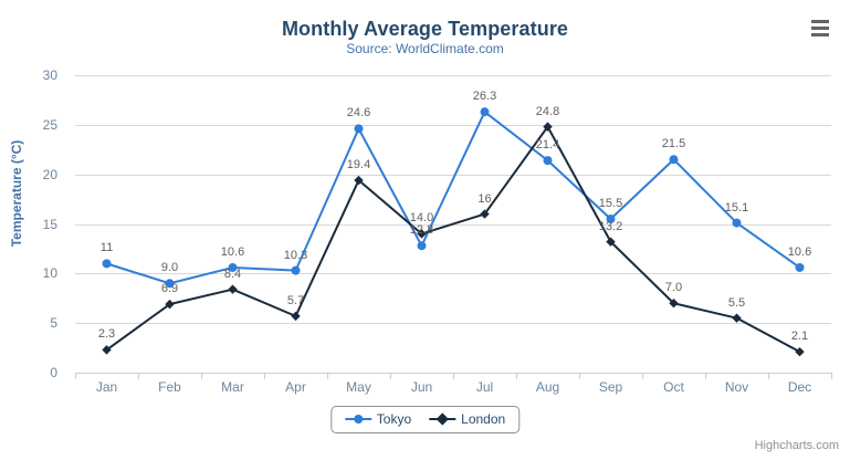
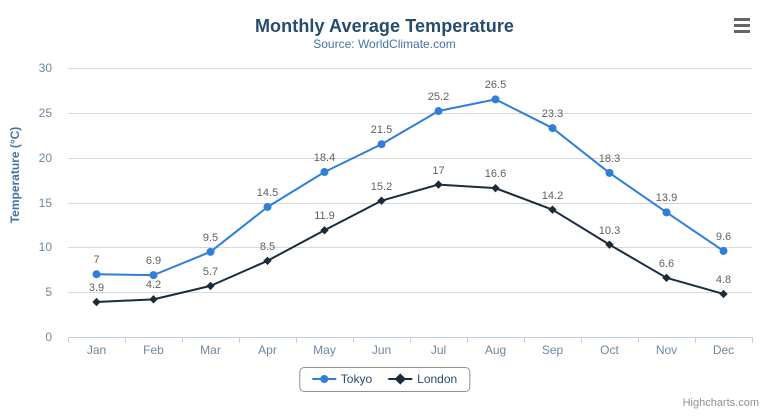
Tokyo/Jan: 11 -> 7
London/Jan: 2.3 -> 3.9
Tokyo/Feb: 9.0 -> 6.9
London/Feb: 6.9 -> 4.2
Tokyo/Mar: 10.6 -> 9.5
London/Mar: 8.4 -> 5.7
Tokyo/Apr: 10.3 -> 14.5
London/Apr: 5.7 -> 8.5
Tokyo/May: 24.6 -> 18.4
London/May: 19.4 -> 11.9
Tokyo/Jun: 12.8 -> 21.5
London/Jun: 14.0 -> 15.2
Tokyo/Jul: 26.3 -> 25.2
London/Jul: 16 -> 17
Tokyo/Aug: 21.4 -> 26.5
London/Aug: 24.8 -> 16.6
Tokyo/Sep: 15.5 -> 23.3
London/Sep: 13.2 -> 14.2
Tokyo/Oct: 21.5 -> 18.3
London/Oct: 7.0 -> 10.3
Tokyo/Nov: 15.1 -> 13.9
London/Nov: 5.5 -> 6.6
Tokyo/Dec: 10.6 -> 9.6
London/Dec: 2.1 -> 4.8
